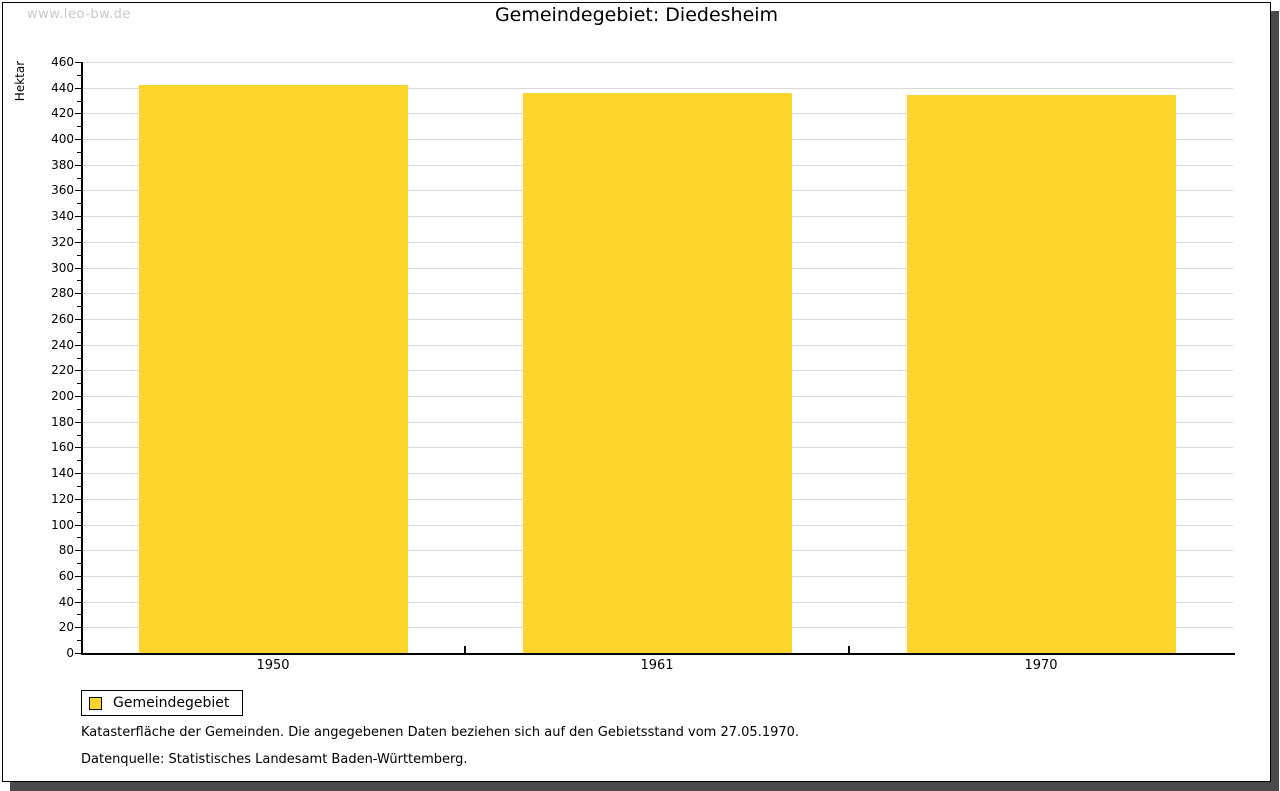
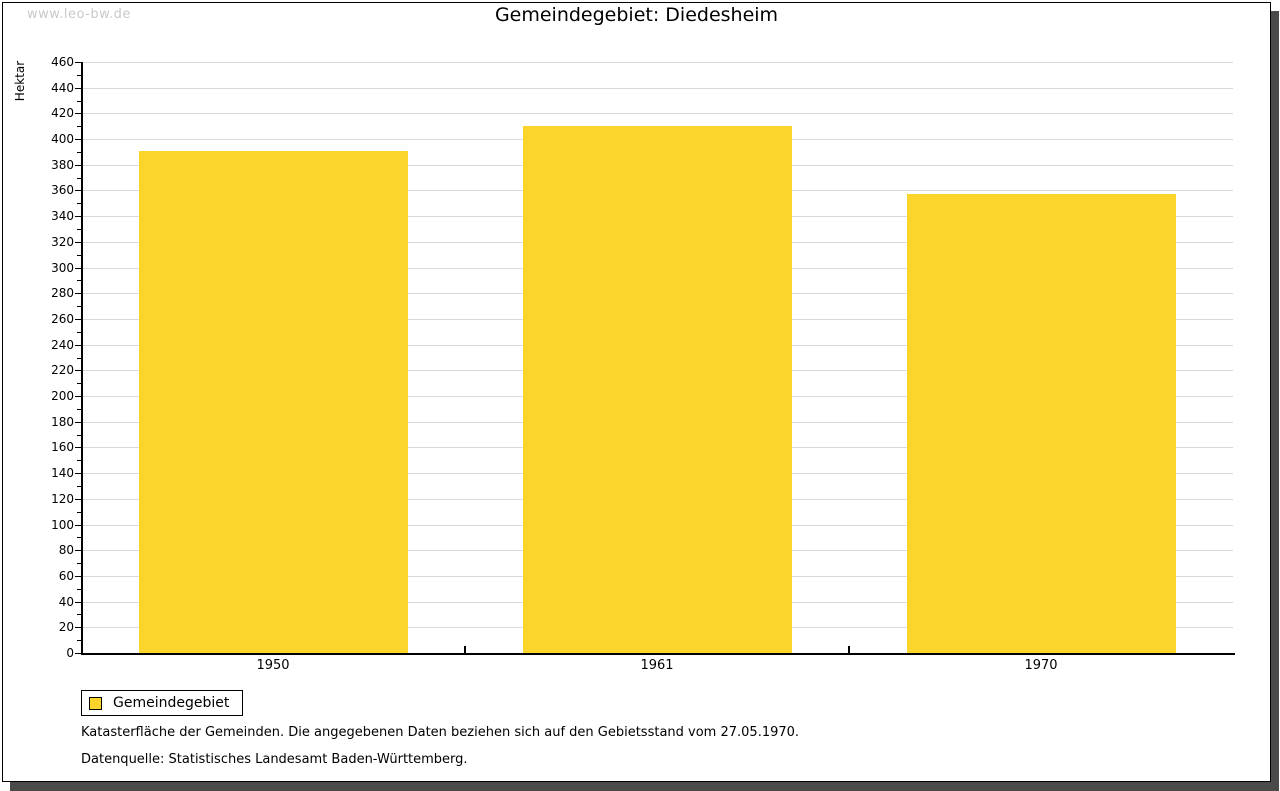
1950: 442 -> 391
1961: 436 -> 410
1970: 434 -> 357
